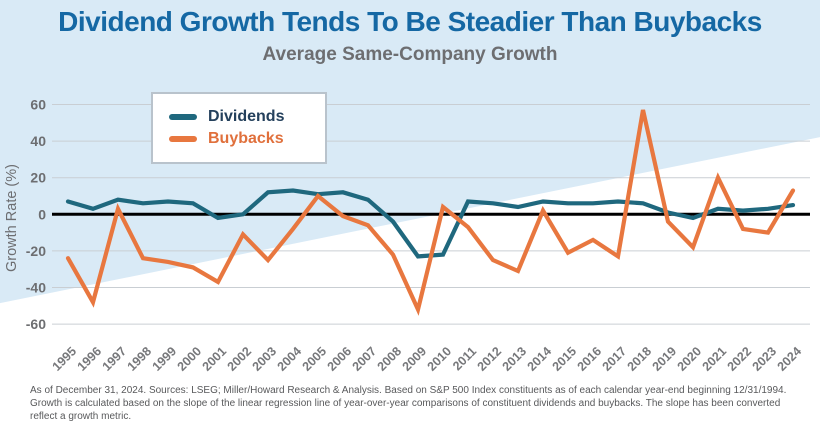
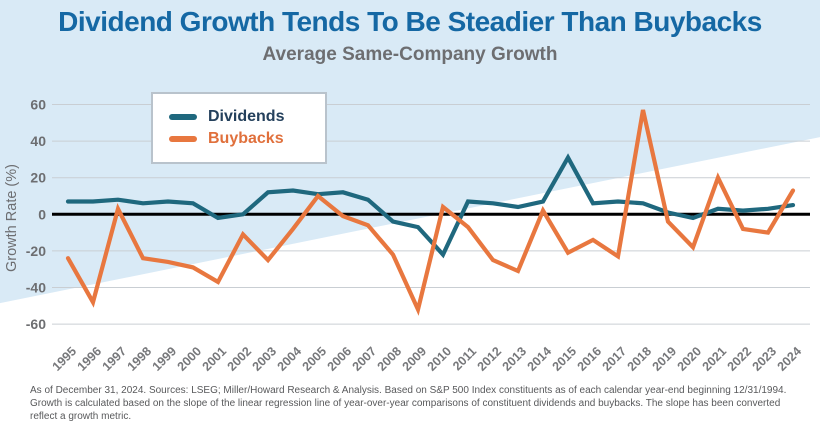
Dividends/1996: 3 -> 7
Dividends/2009: -23 -> -7
Dividends/2015: 6 -> 31
